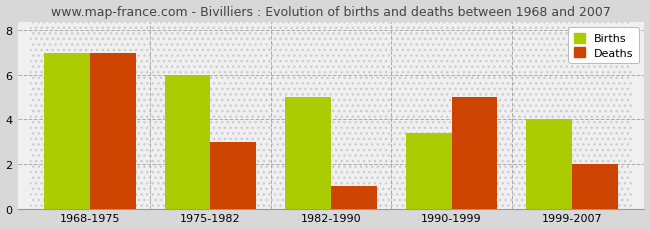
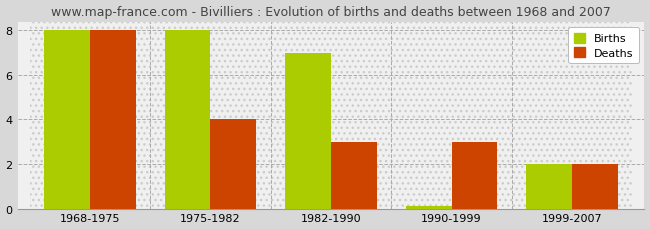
Births/1968-1975: 7.0 -> 8.0
Deaths/1968-1975: 7 -> 8
Births/1975-1982: 6.0 -> 8.0
Deaths/1975-1982: 3 -> 4
Births/1982-1990: 5.0 -> 7.0
Deaths/1982-1990: 1 -> 3
Births/1990-1999: 3.4 -> 0.1
Deaths/1990-1999: 5 -> 3
Births/1999-2007: 4.0 -> 2.0
